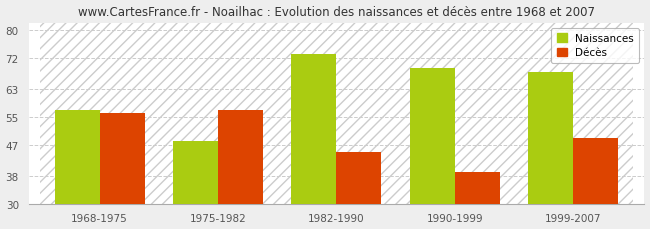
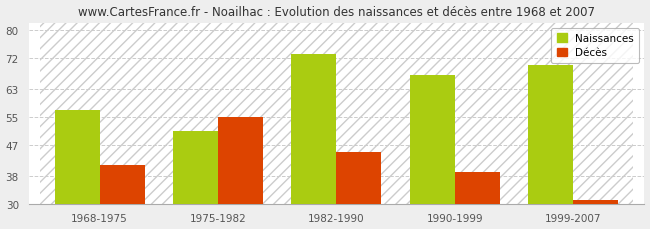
Décès/1968-1975: 56 -> 41
Naissances/1975-1982: 48 -> 51
Décès/1975-1982: 57 -> 55
Naissances/1990-1999: 69 -> 67
Naissances/1999-2007: 68 -> 70
Décès/1999-2007: 49 -> 31
